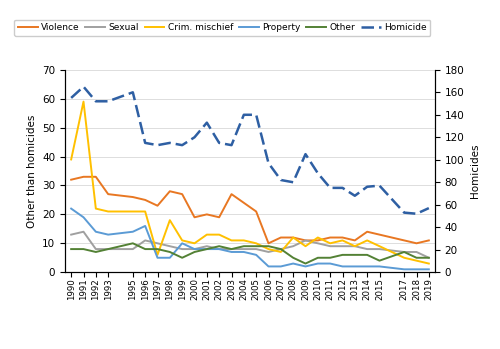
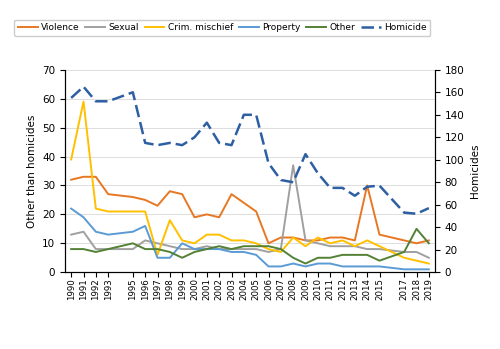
Sexual/2008: 9 -> 37
Violence/2014: 14 -> 30
Other/2018: 5 -> 15
Other/2019: 5 -> 10
